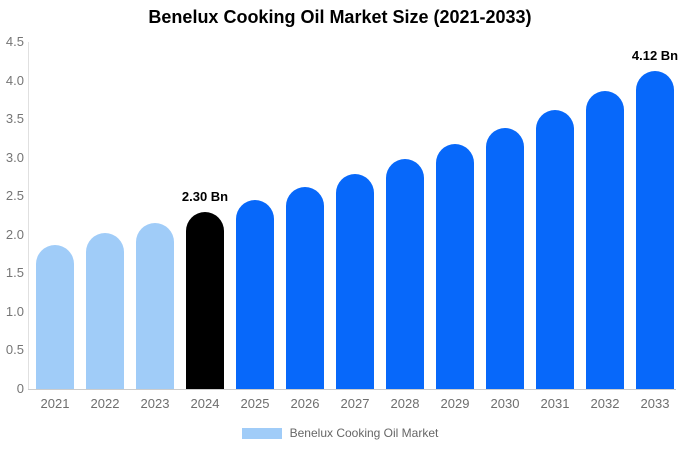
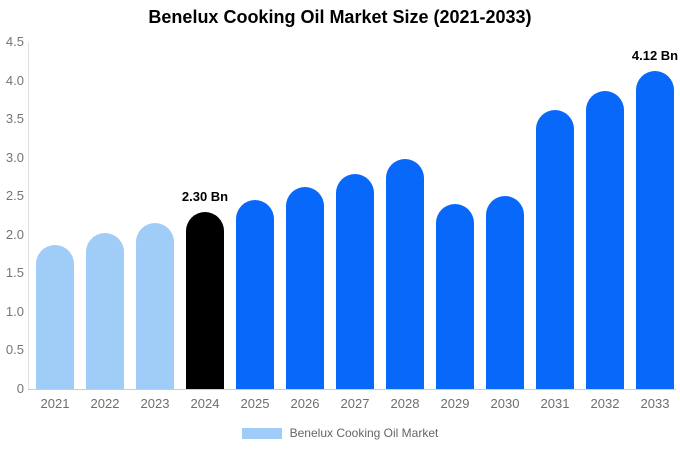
2029: 3.2 -> 2.4
2030: 3.4 -> 2.5
